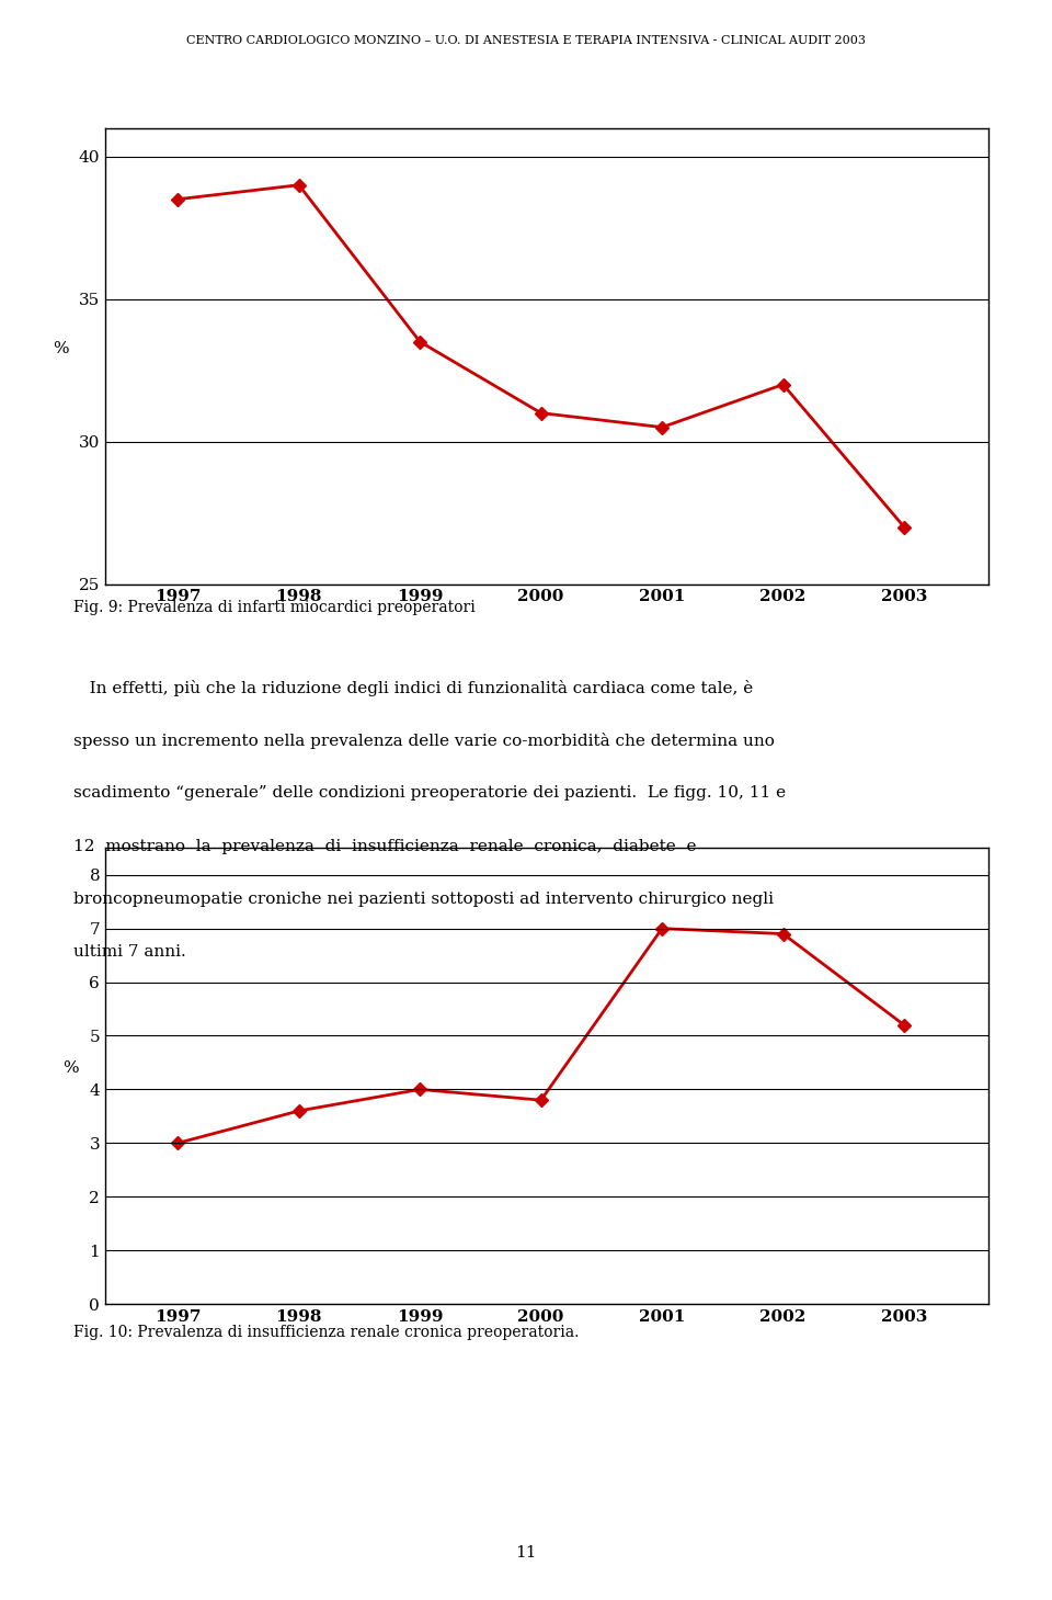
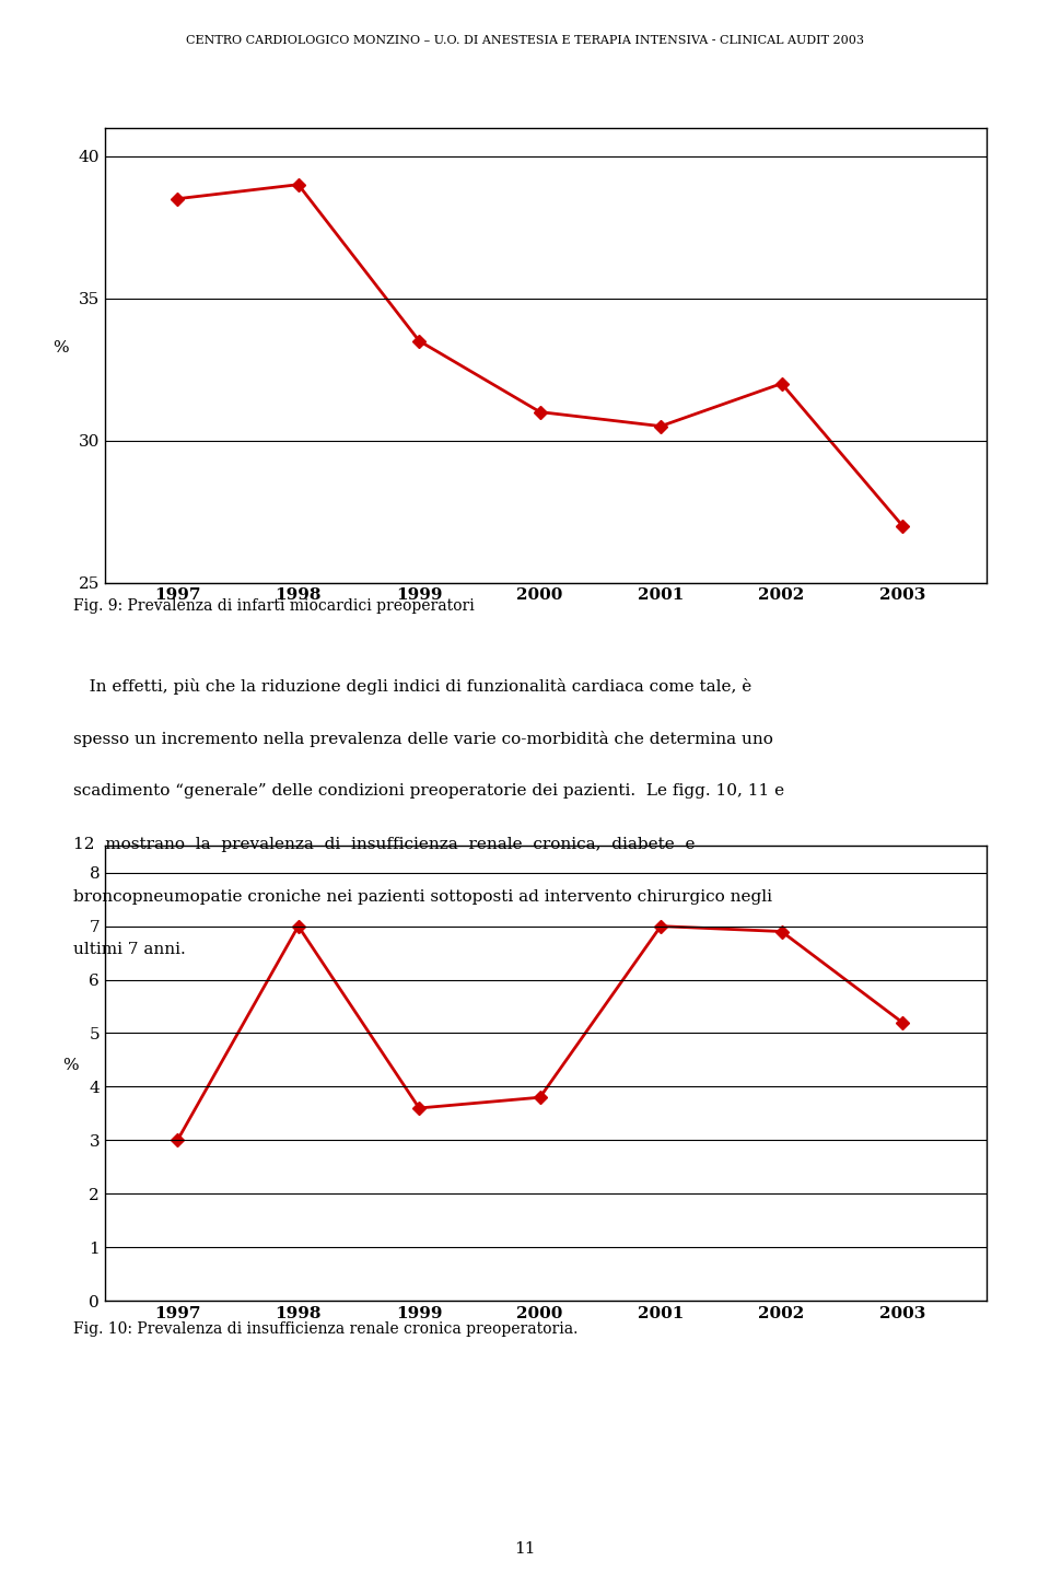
1998: 3.6 -> 7.0
1999: 4.0 -> 3.6
